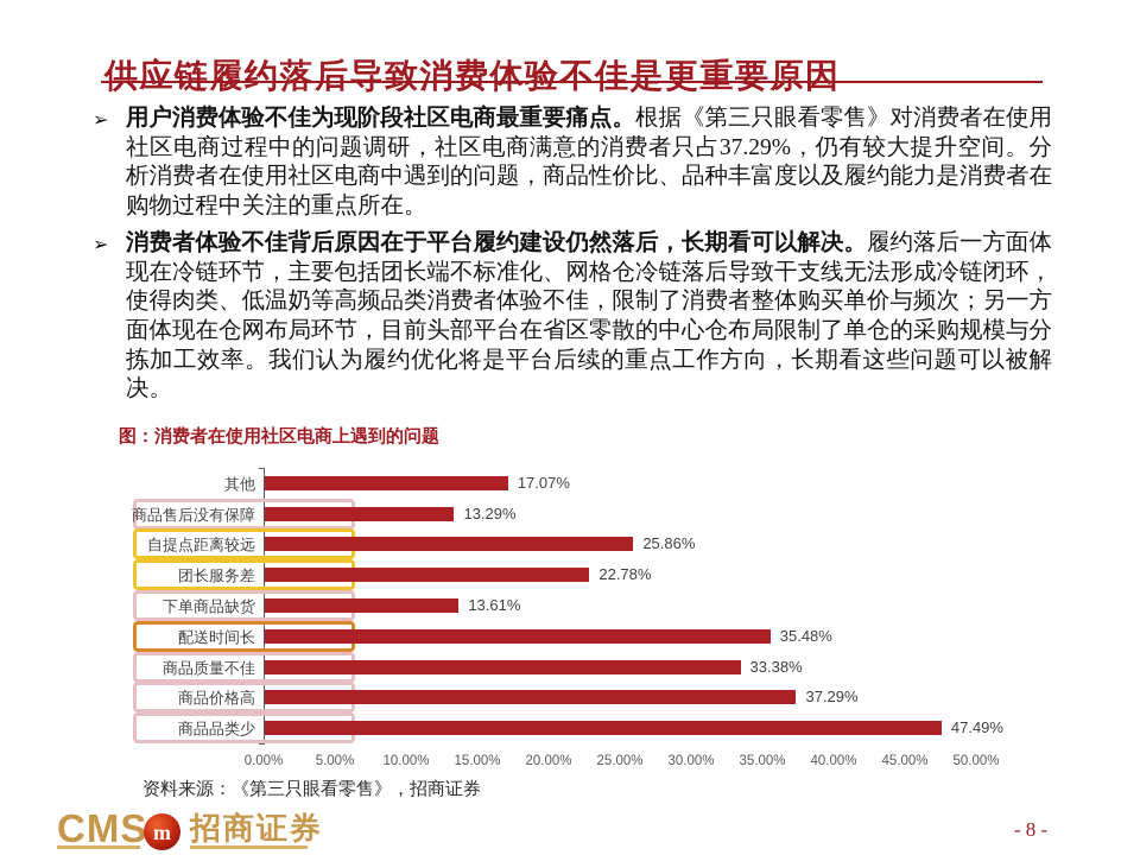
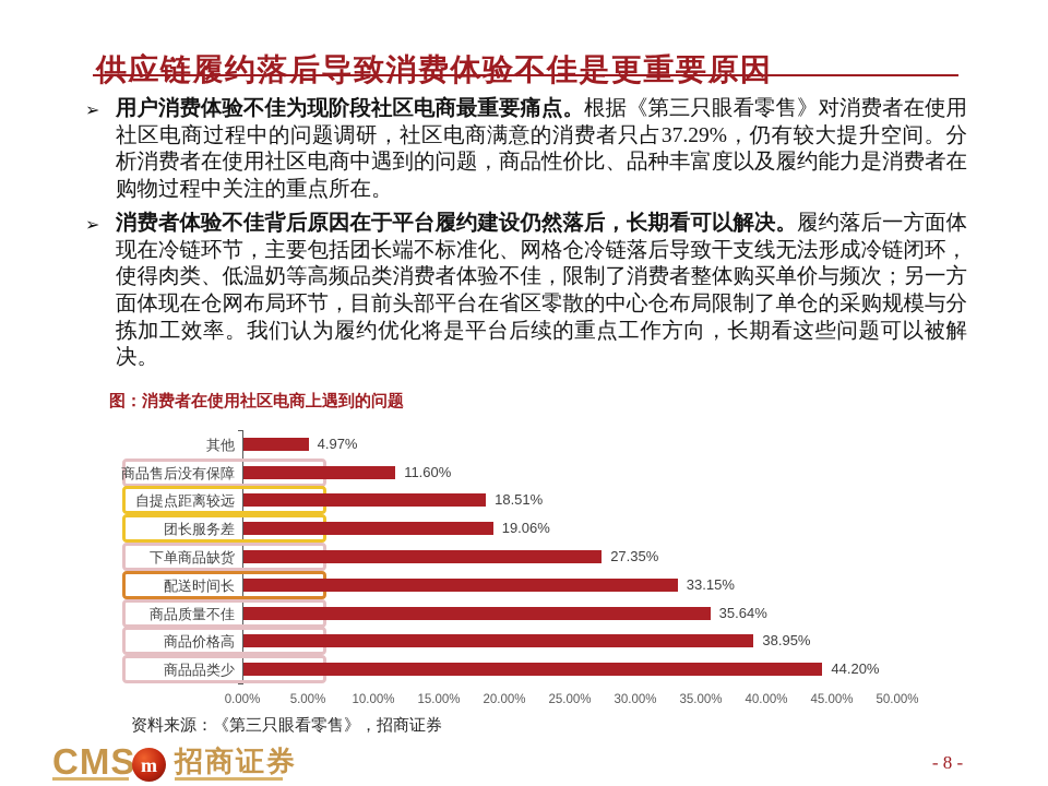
其他: 17.07% -> 4.97%
商品售后没有保障: 13.29% -> 11.60%
自提点距离较远: 25.86% -> 18.51%
团长服务差: 22.78% -> 19.06%
下单商品缺货: 13.61% -> 27.35%
配送时间长: 35.48% -> 33.15%
商品质量不佳: 33.38% -> 35.64%
商品价格高: 37.29% -> 38.95%
商品品类少: 47.49% -> 44.20%
